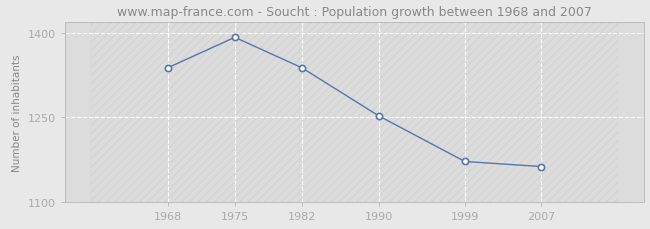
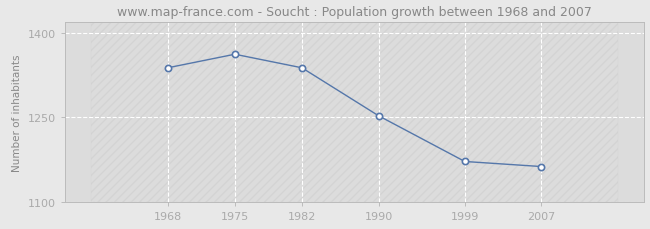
1975: 1392 -> 1362
